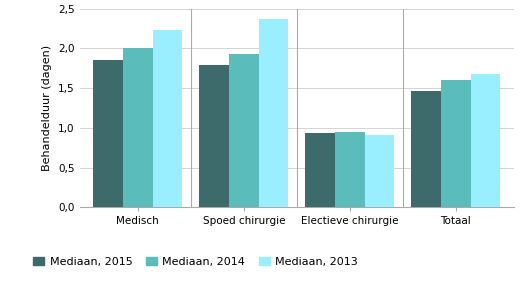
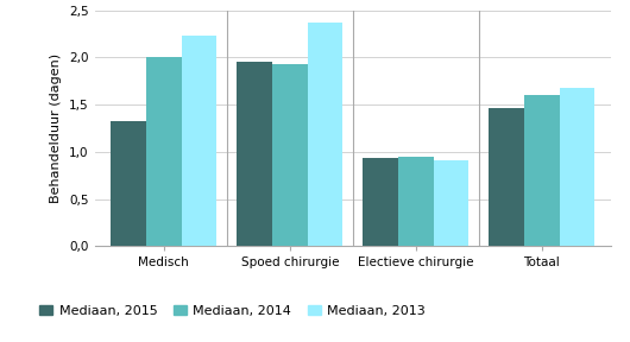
Mediaan, 2015/Medisch: 1,85 -> 1,32
Mediaan, 2015/Spoed chirurgie: 1,79 -> 1,96
